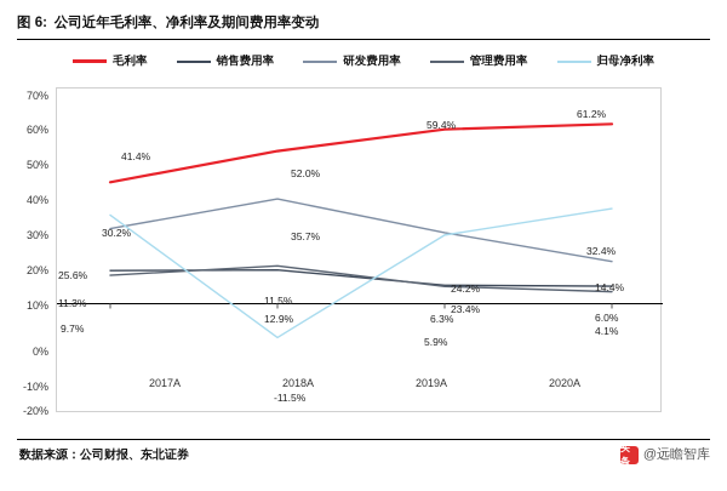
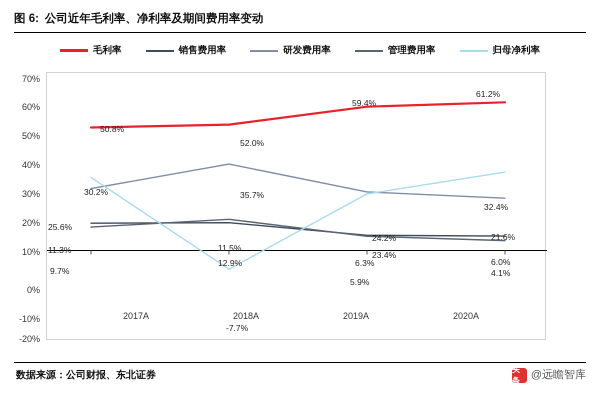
毛利率/2017A: 41.4% -> 50.8%
归母净利率/2018A: -11.5% -> -7.7%
研发费用率/2020A: 14.4% -> 21.6%
